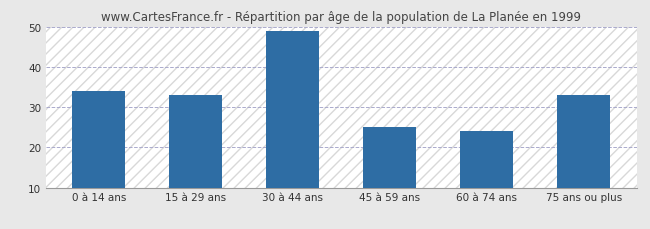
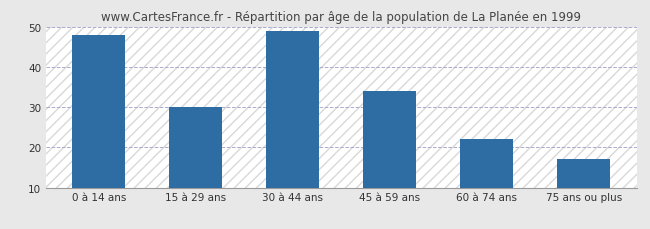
0 à 14 ans: 34 -> 48
15 à 29 ans: 33 -> 30
45 à 59 ans: 25 -> 34
60 à 74 ans: 24 -> 22
75 ans ou plus: 33 -> 17
